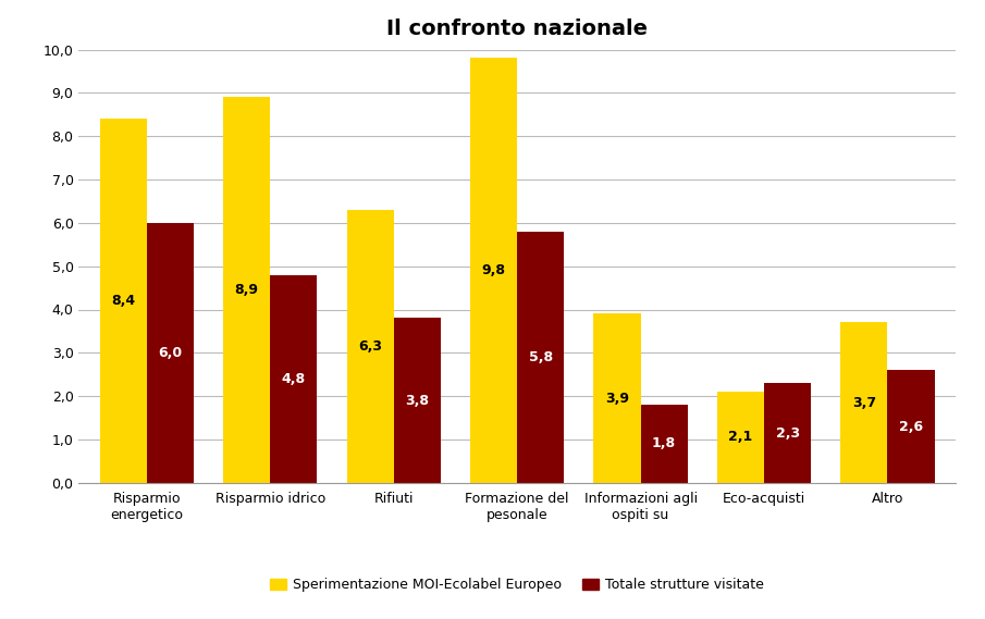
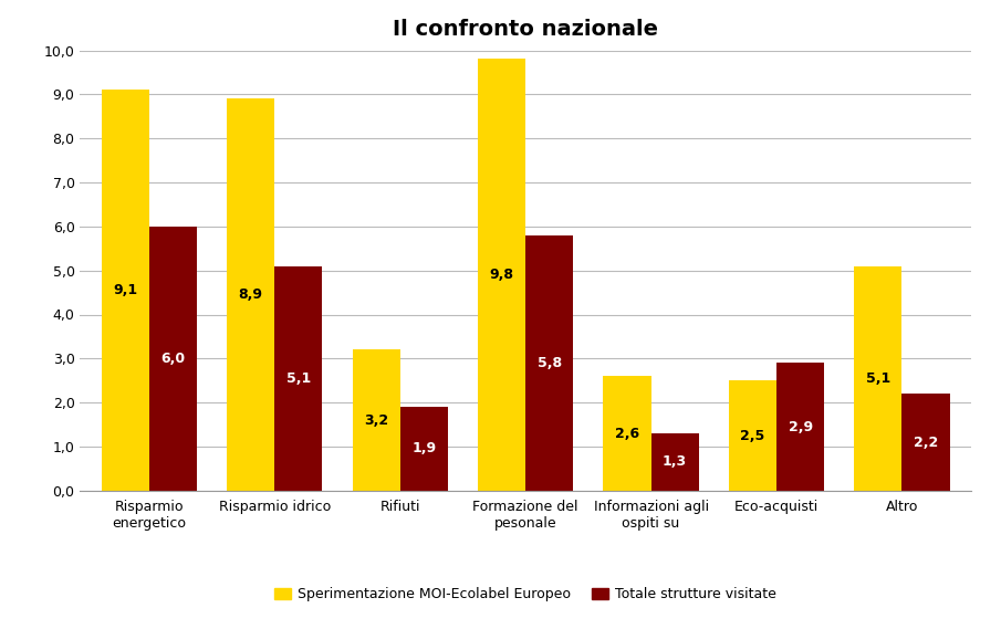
Sperimentazione MOI-Ecolabel Europeo/Risparmio energetico: 8,4 -> 9,1
Totale strutture visitate/Risparmio idrico: 4,8 -> 5,1
Sperimentazione MOI-Ecolabel Europeo/Rifiuti: 6,3 -> 3,2
Totale strutture visitate/Rifiuti: 3,8 -> 1,9
Sperimentazione MOI-Ecolabel Europeo/Informazioni agli ospiti su: 3,9 -> 2,6
Totale strutture visitate/Informazioni agli ospiti su: 1,8 -> 1,3
Sperimentazione MOI-Ecolabel Europeo/Eco-acquisti: 2,1 -> 2,5
Totale strutture visitate/Eco-acquisti: 2,3 -> 2,9
Sperimentazione MOI-Ecolabel Europeo/Altro: 3,7 -> 5,1
Totale strutture visitate/Altro: 2,6 -> 2,2
